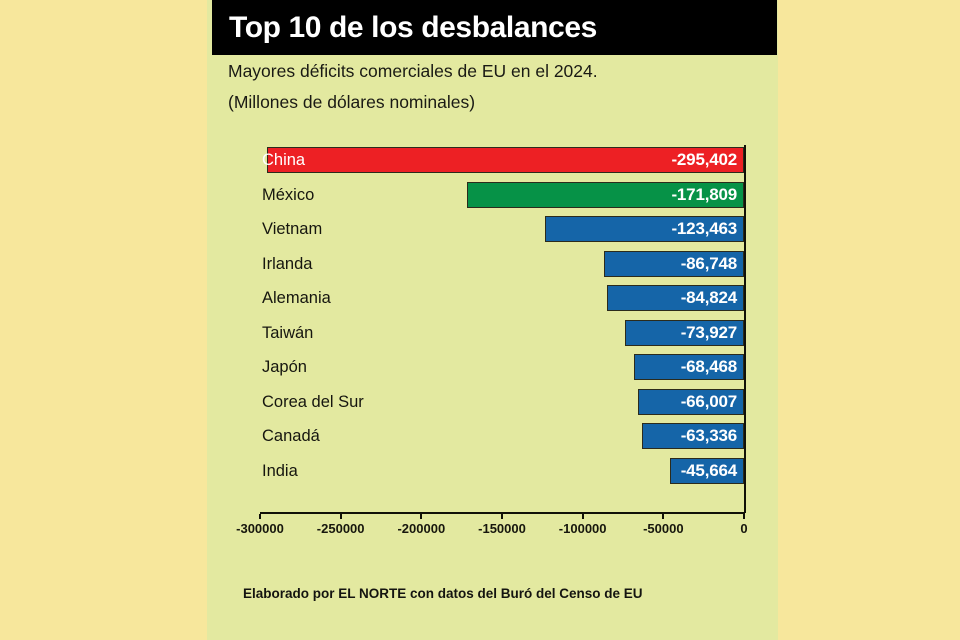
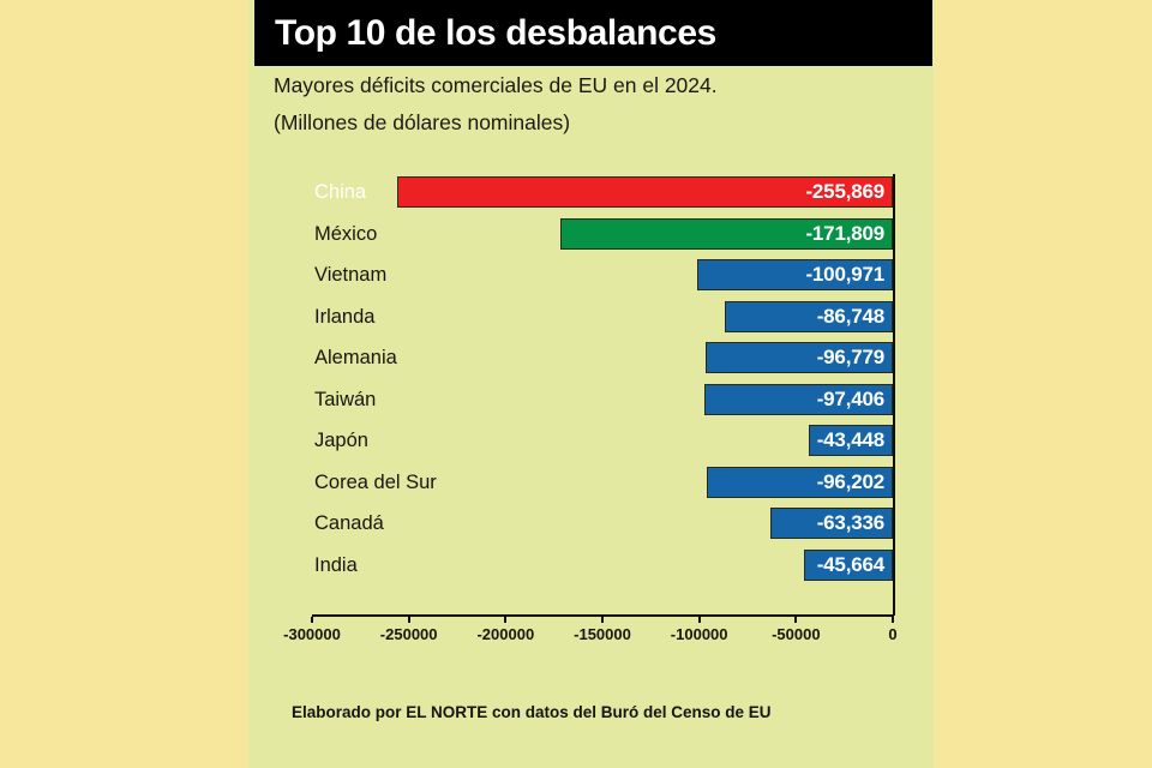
China: -295,402 -> -255,869
Vietnam: -123,463 -> -100,971
Alemania: -84,824 -> -96,779
Taiwán: -73,927 -> -97,406
Japón: -68,468 -> -43,448
Corea del Sur: -66,007 -> -96,202
